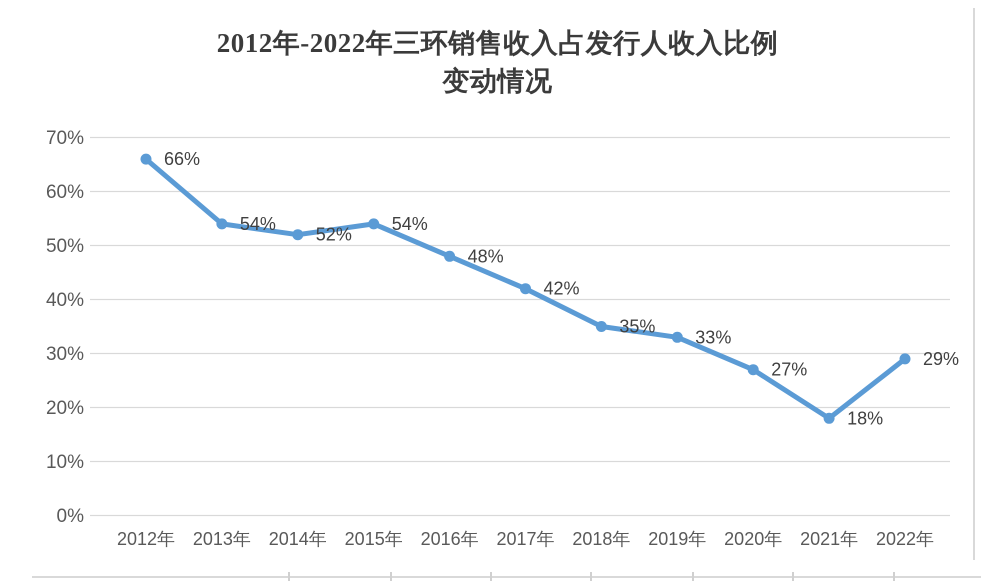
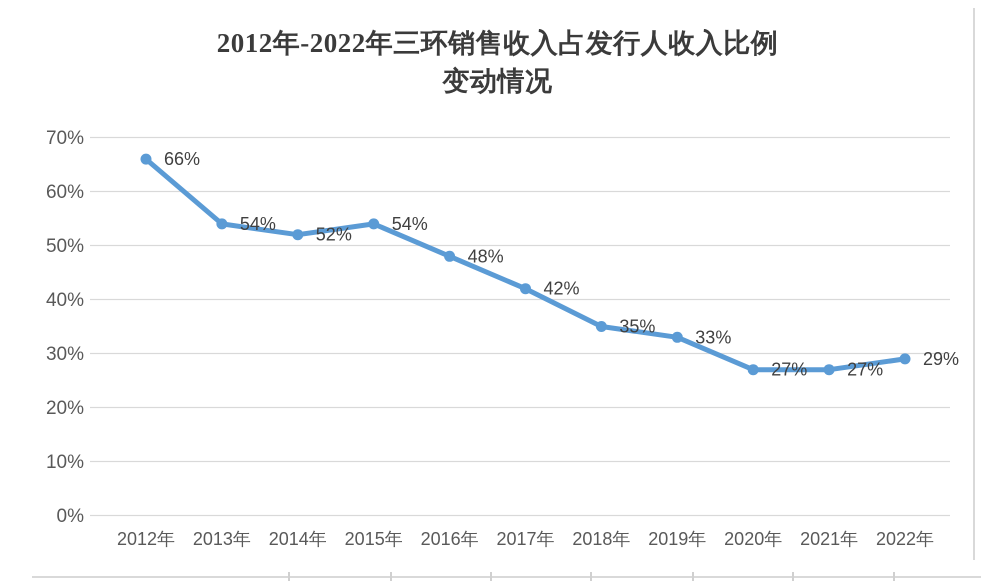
2021年: 18% -> 27%
